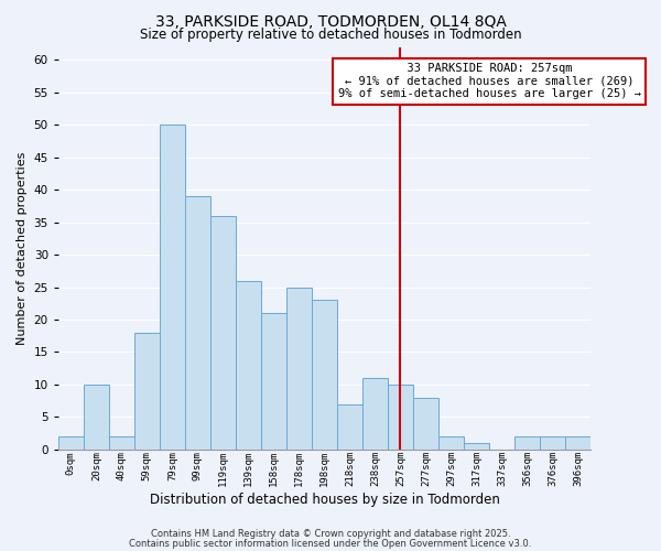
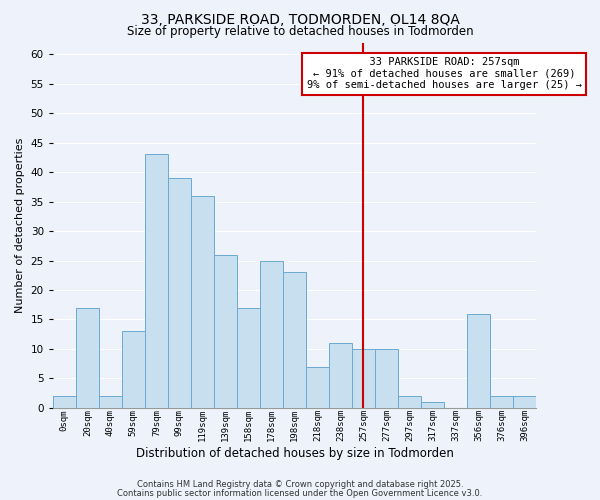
20sqm: 10 -> 17
59sqm: 18 -> 13
79sqm: 50 -> 43
158sqm: 21 -> 17
277sqm: 8 -> 10
356sqm: 2 -> 16
